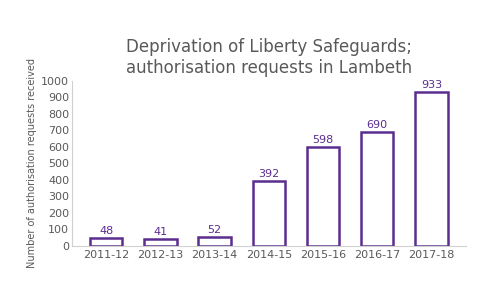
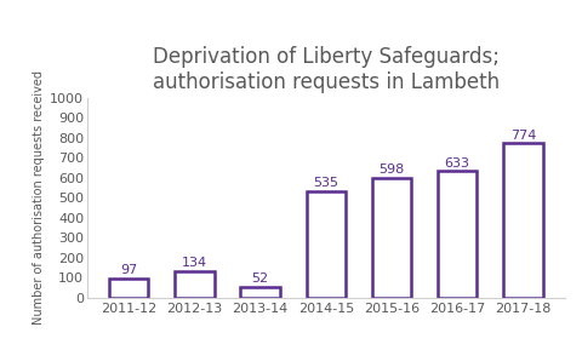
2011-12: 48 -> 97
2012-13: 41 -> 134
2014-15: 392 -> 535
2016-17: 690 -> 633
2017-18: 933 -> 774
